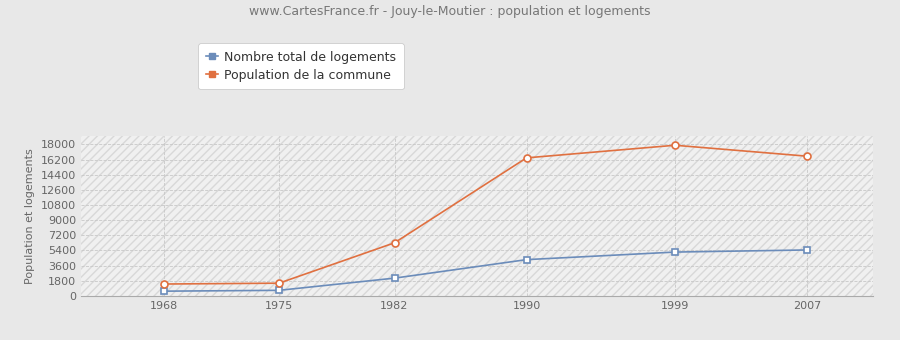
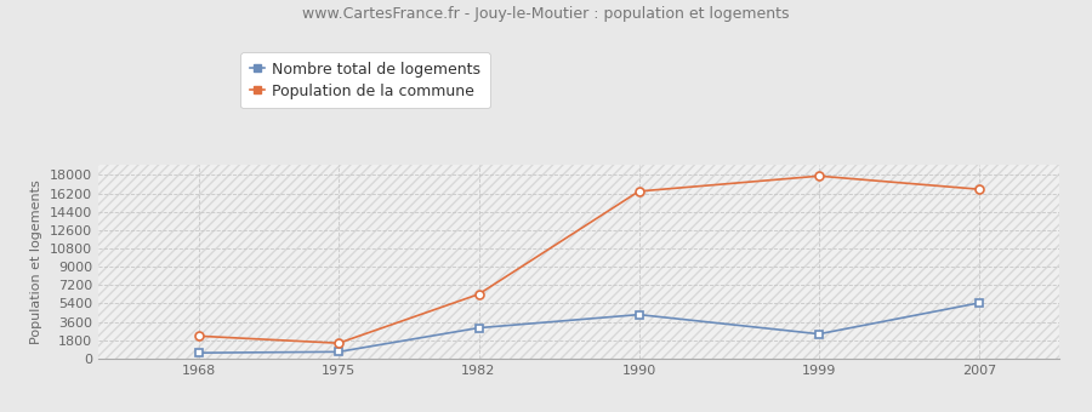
Population de la commune/1968: 1400 -> 2200
Nombre total de logements/1982: 2100 -> 3000
Nombre total de logements/1999: 5200 -> 2400
